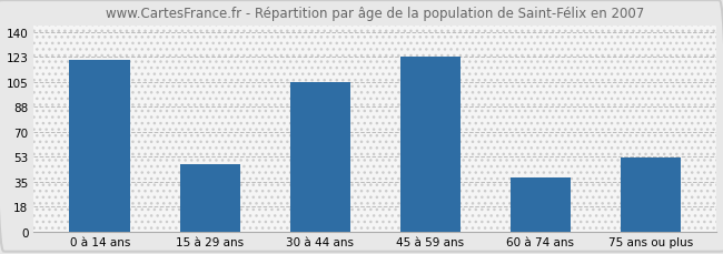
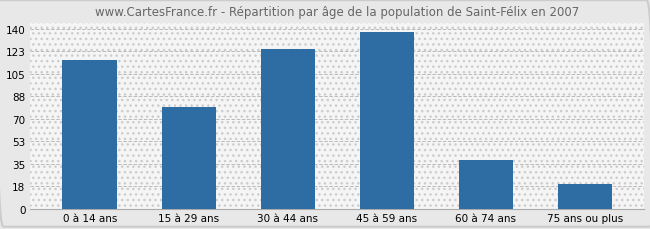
0 à 14 ans: 121 -> 116
15 à 29 ans: 47 -> 79
30 à 44 ans: 105 -> 125
45 à 59 ans: 123 -> 138
75 ans ou plus: 52 -> 19
